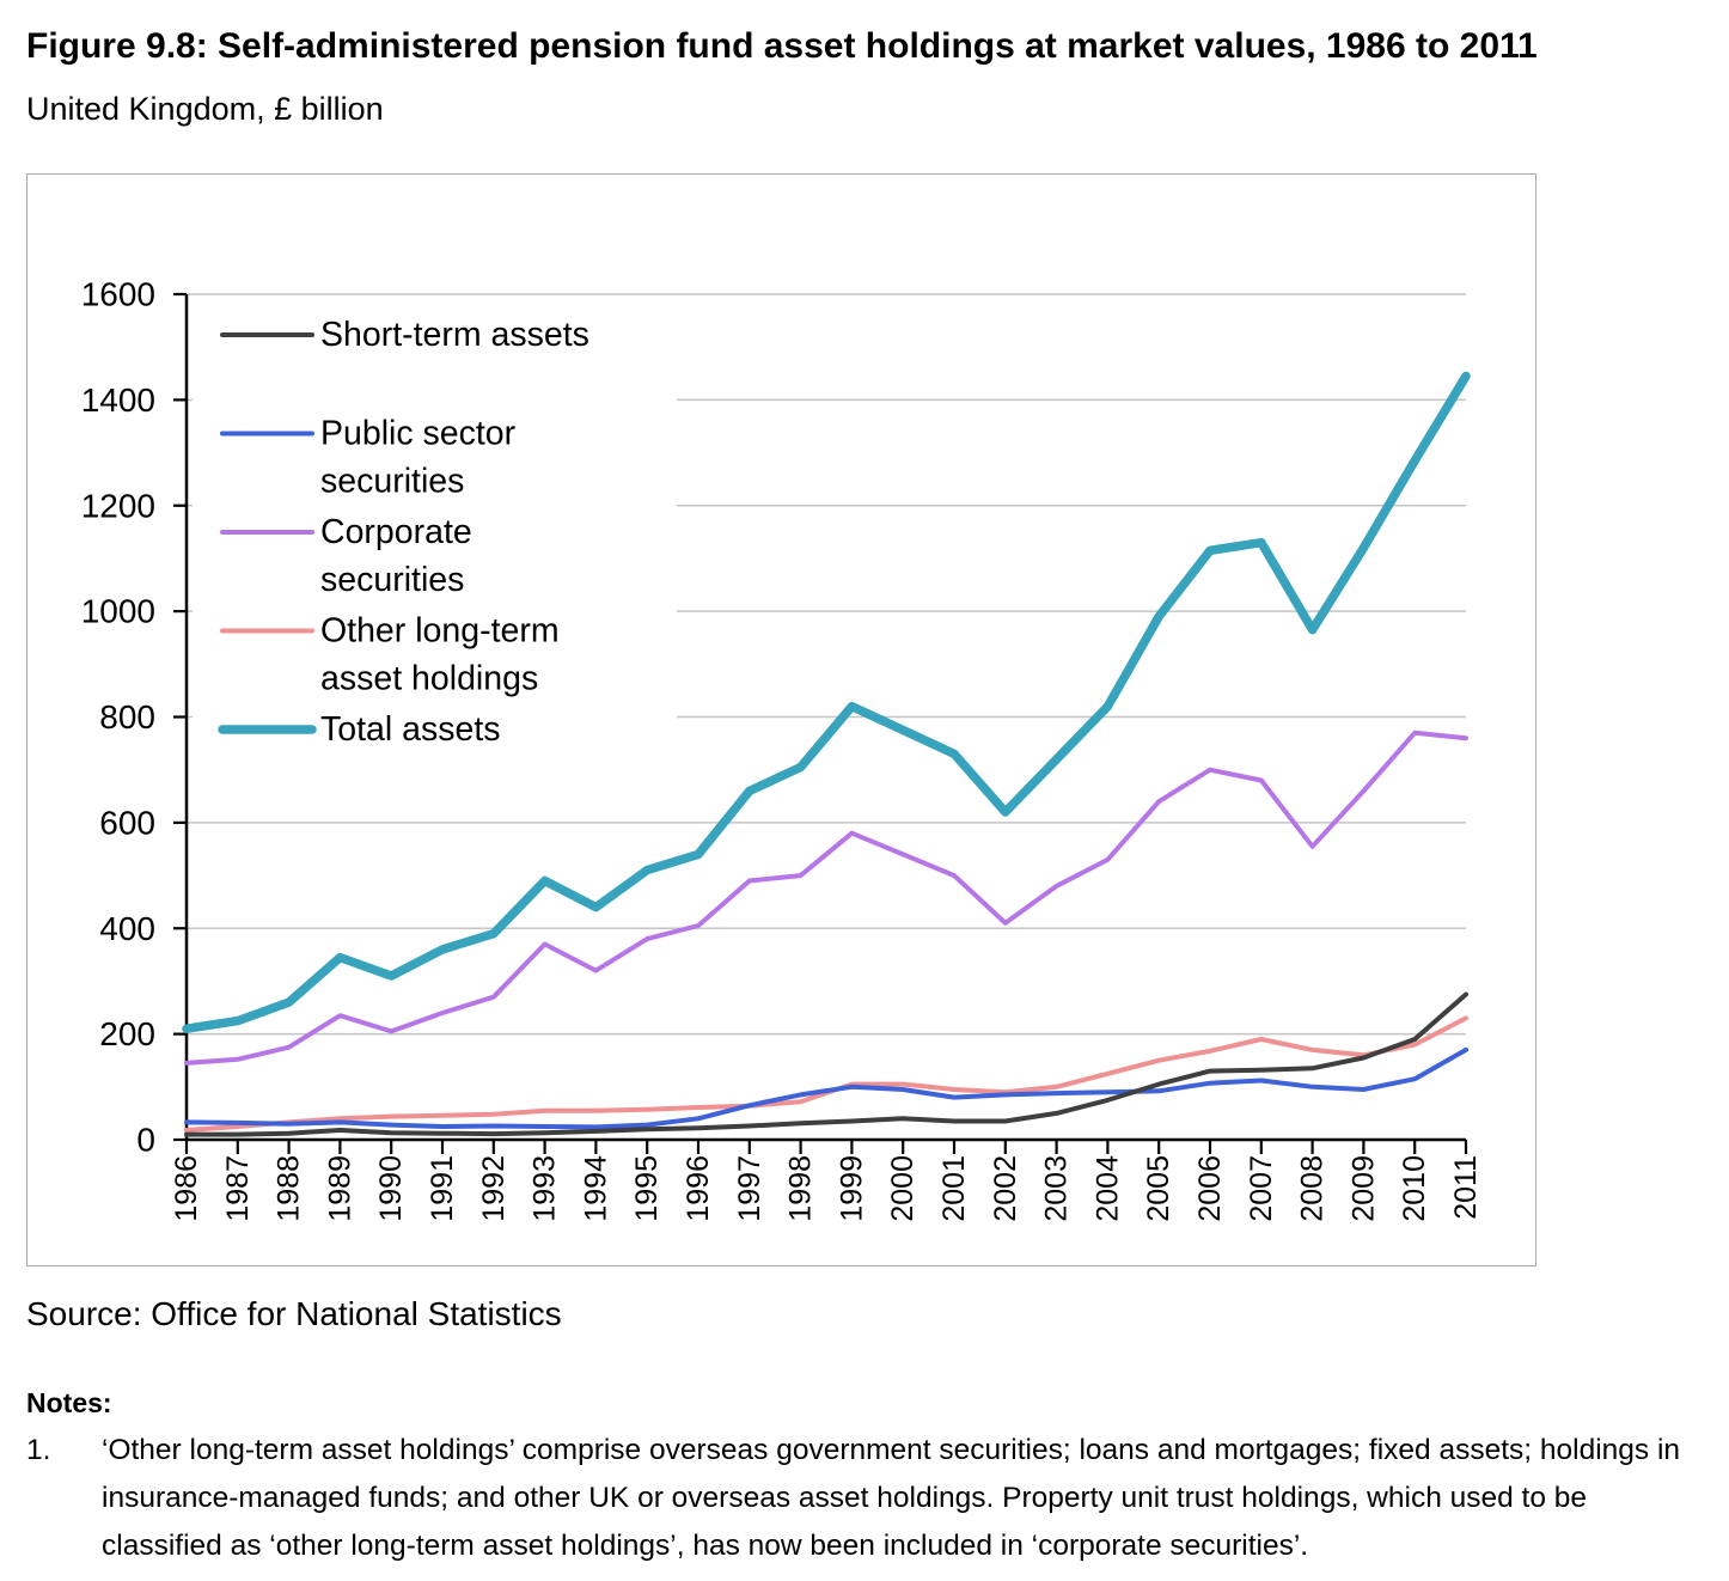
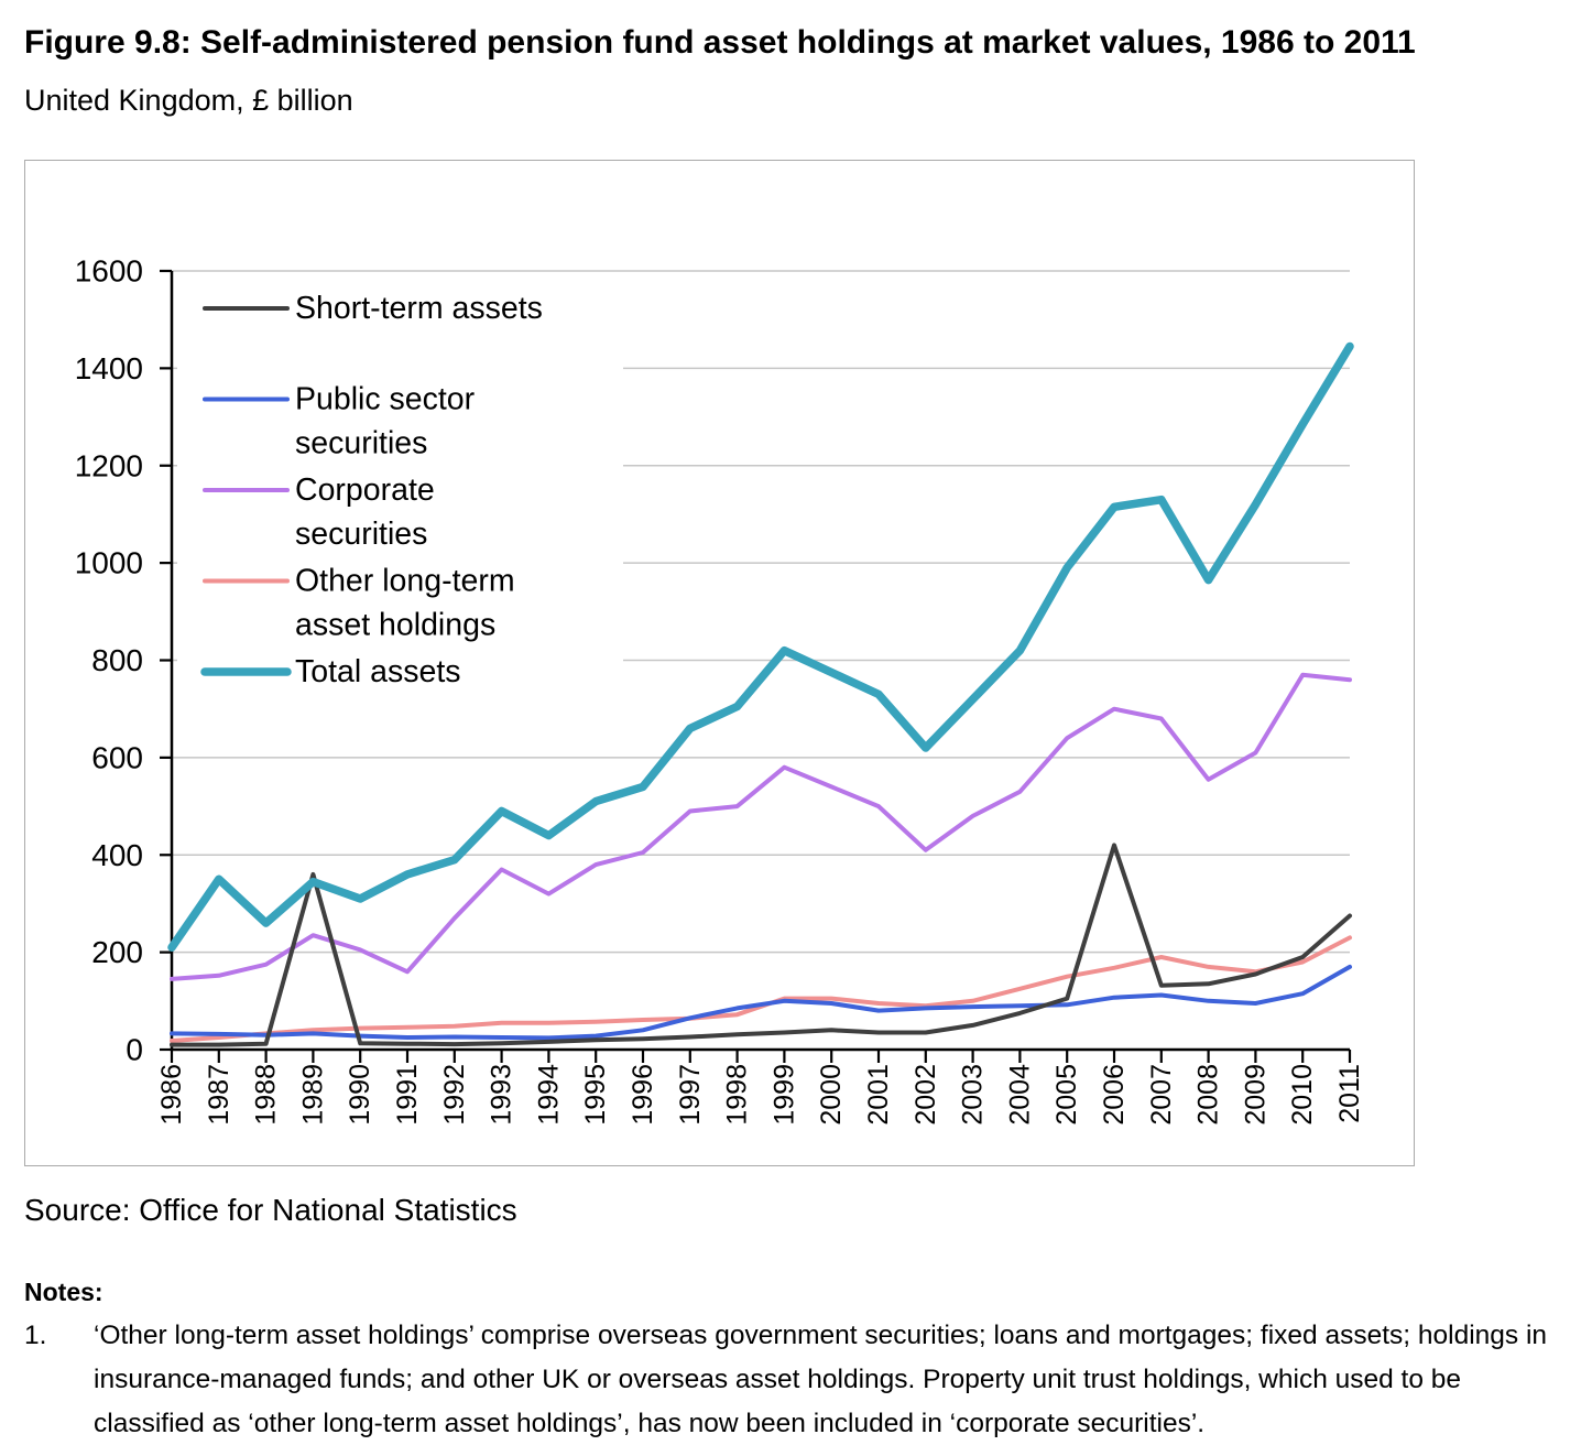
Total assets/1987: 220 -> 350
Short-term assets/1989: 20 -> 360
Corporate securities/1991: 240 -> 160
Short-term assets/2006: 130 -> 420
Corporate securities/2009: 660 -> 610
